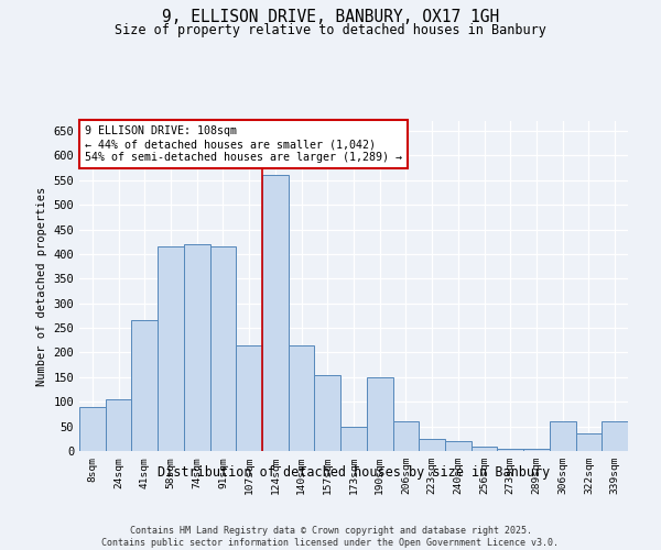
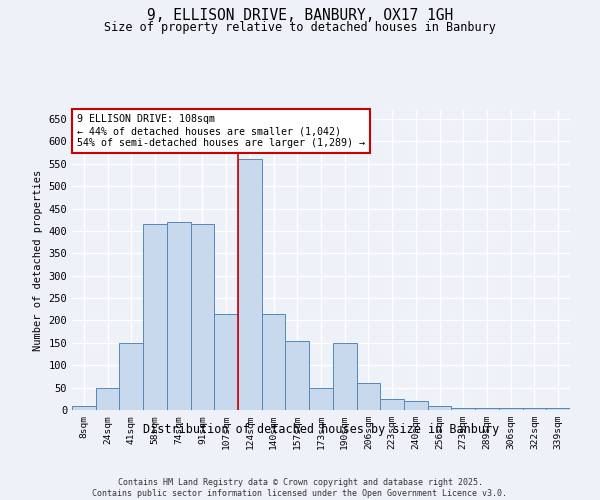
8sqm: 90 -> 8
24sqm: 105 -> 50
41sqm: 265 -> 150
306sqm: 60 -> 5
322sqm: 35 -> 5
339sqm: 60 -> 5
